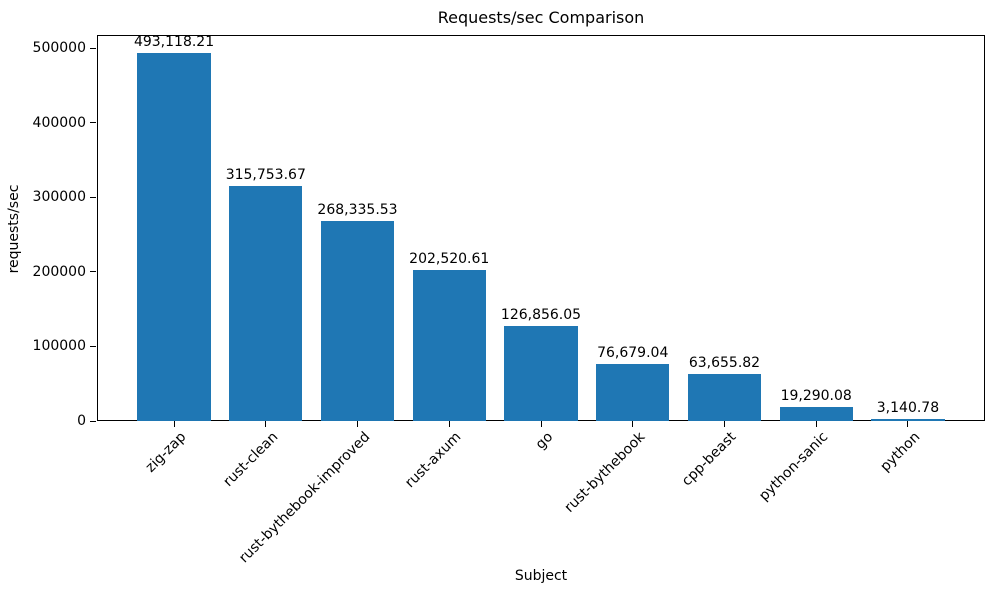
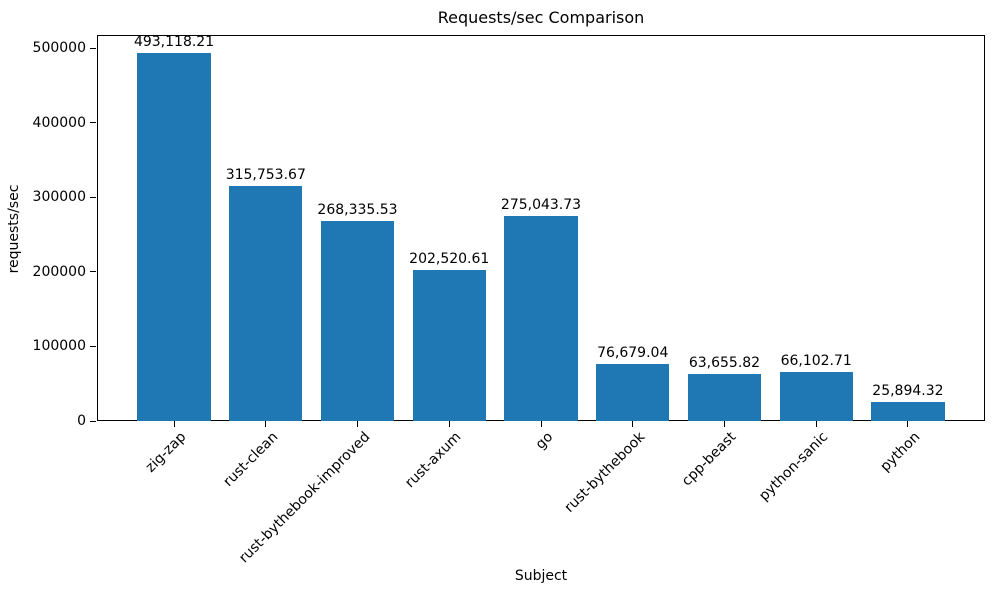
go: 126,856.05 -> 275,043.73
python-sanic: 19,290.08 -> 66,102.71
python: 3,140.78 -> 25,894.32
